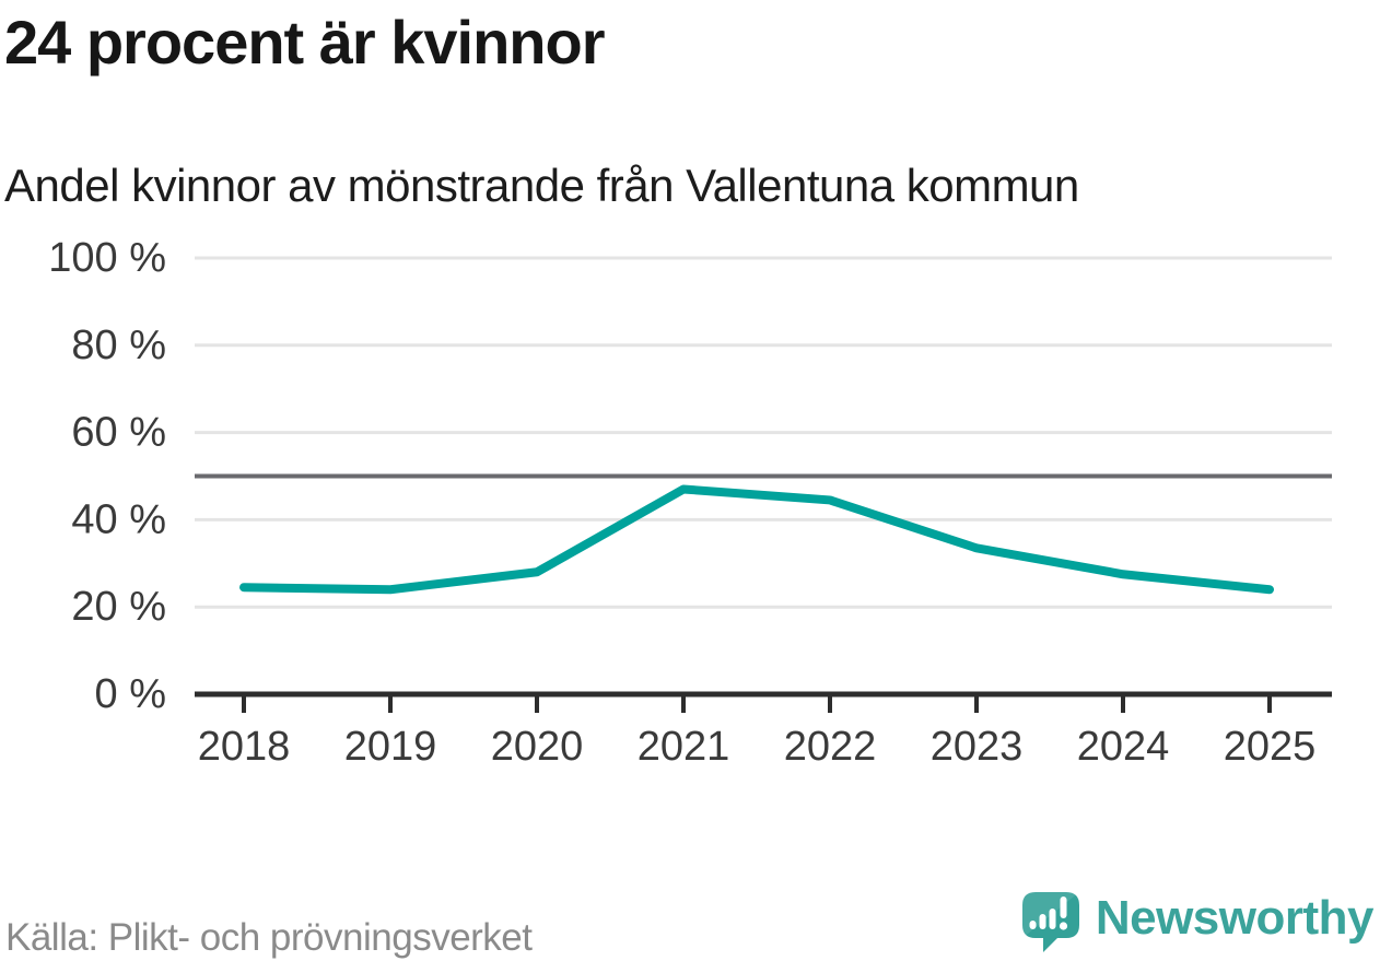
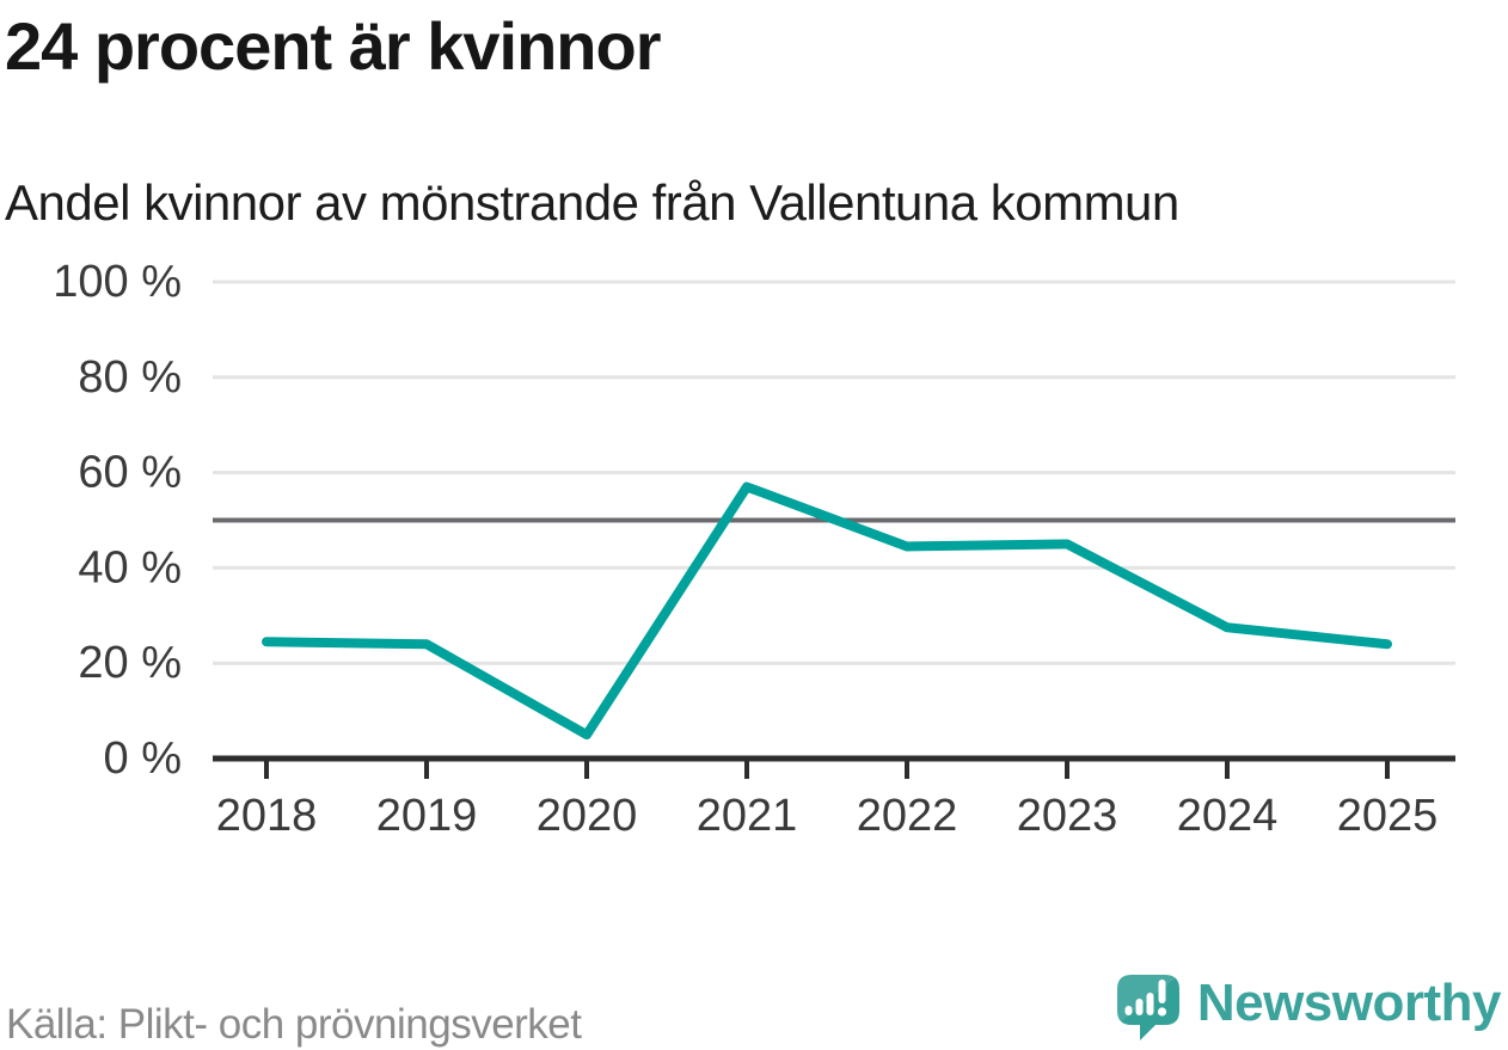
2020: 28% -> 5%
2021: 47% -> 57%
2023: 34% -> 45%
